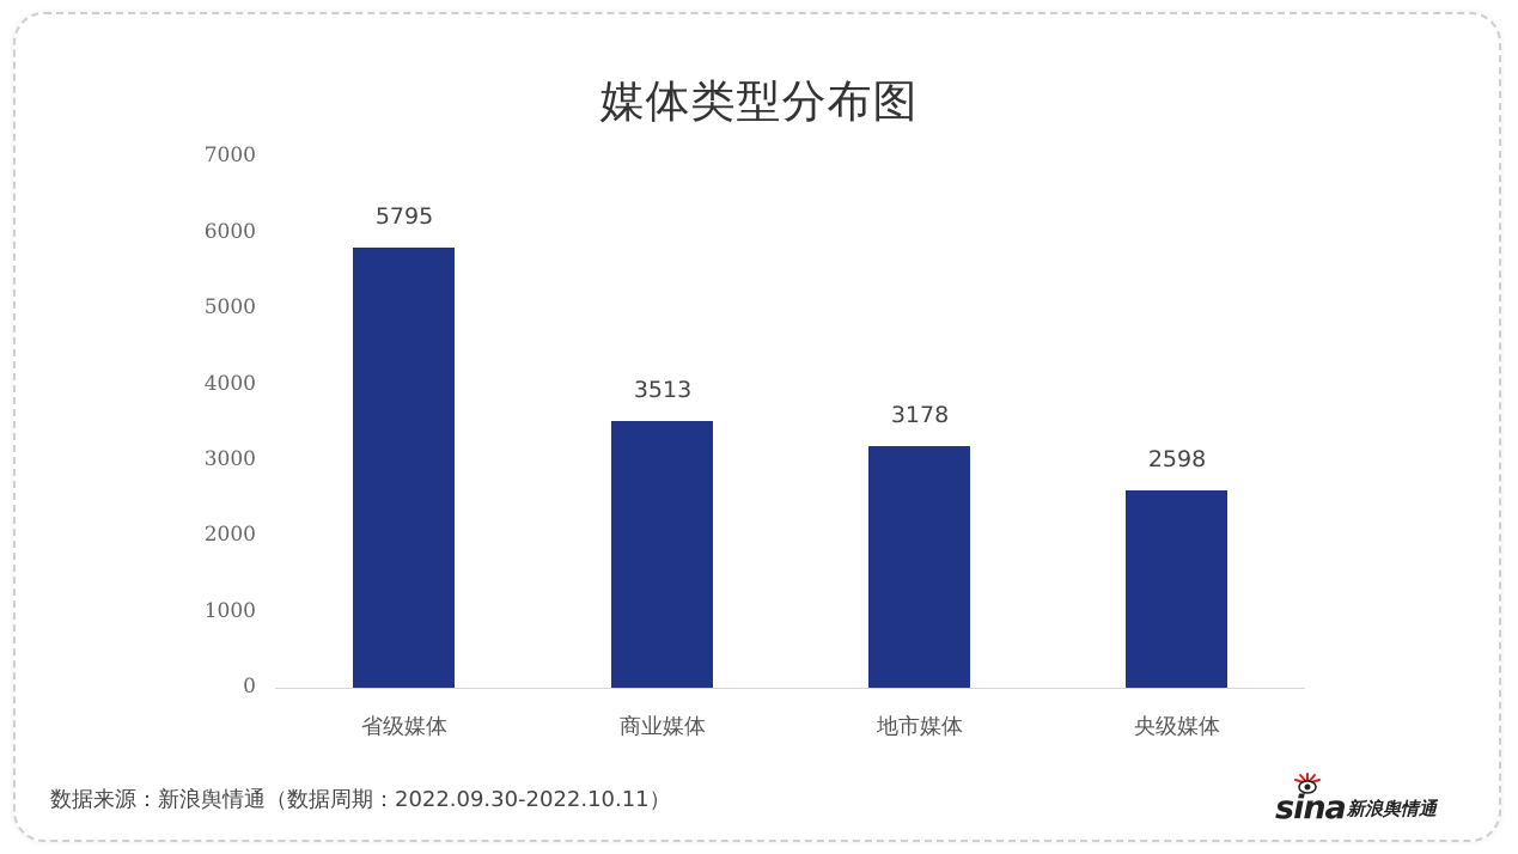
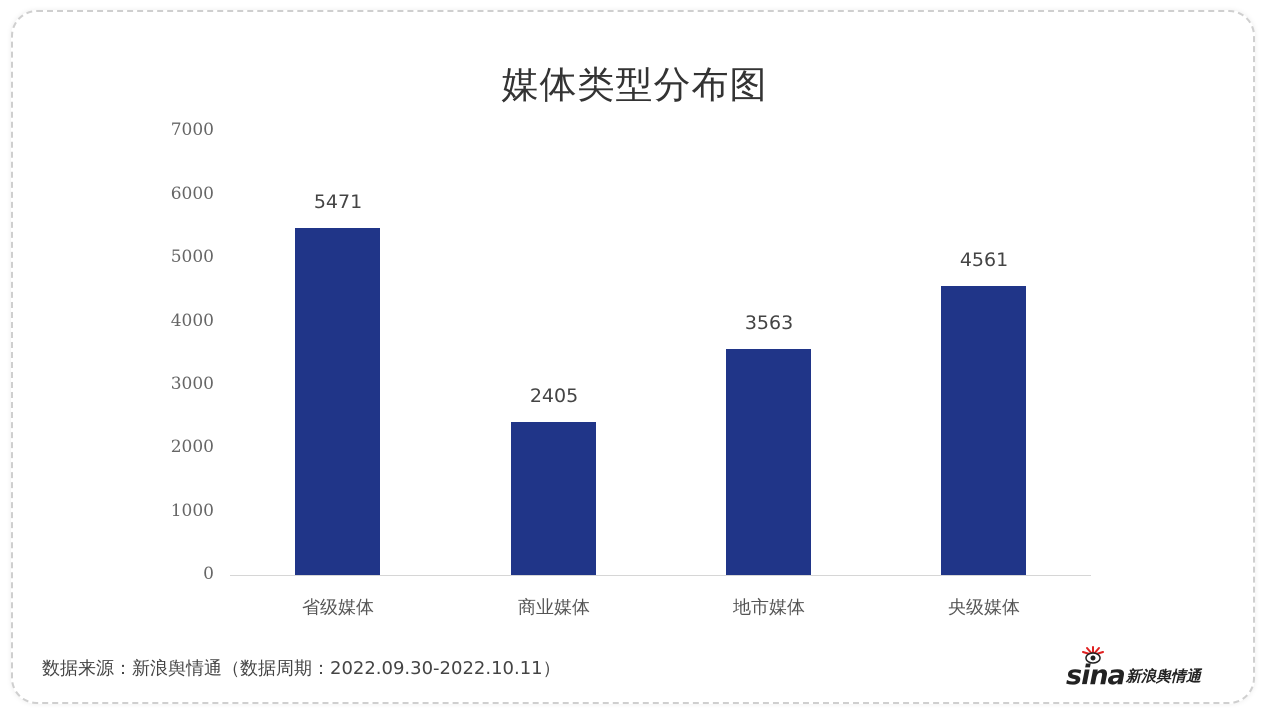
省级媒体: 5795 -> 5471
商业媒体: 3513 -> 2405
地市媒体: 3178 -> 3563
央级媒体: 2598 -> 4561
